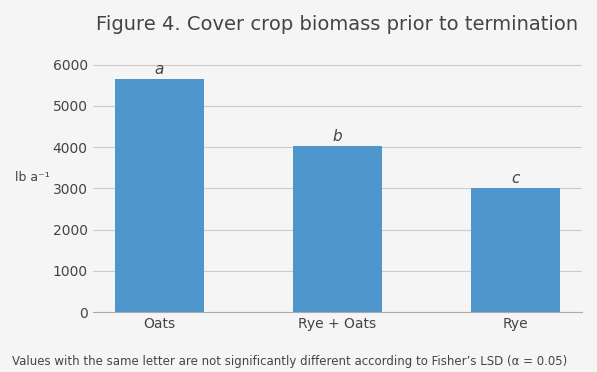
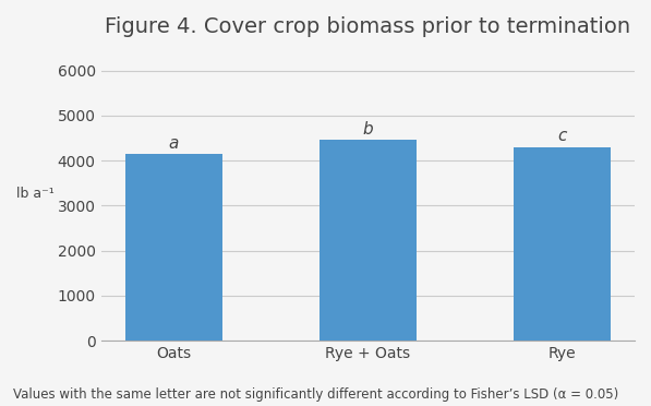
Oats: 5650 -> 4150
Rye + Oats: 4020 -> 4450
Rye: 3000 -> 4300
